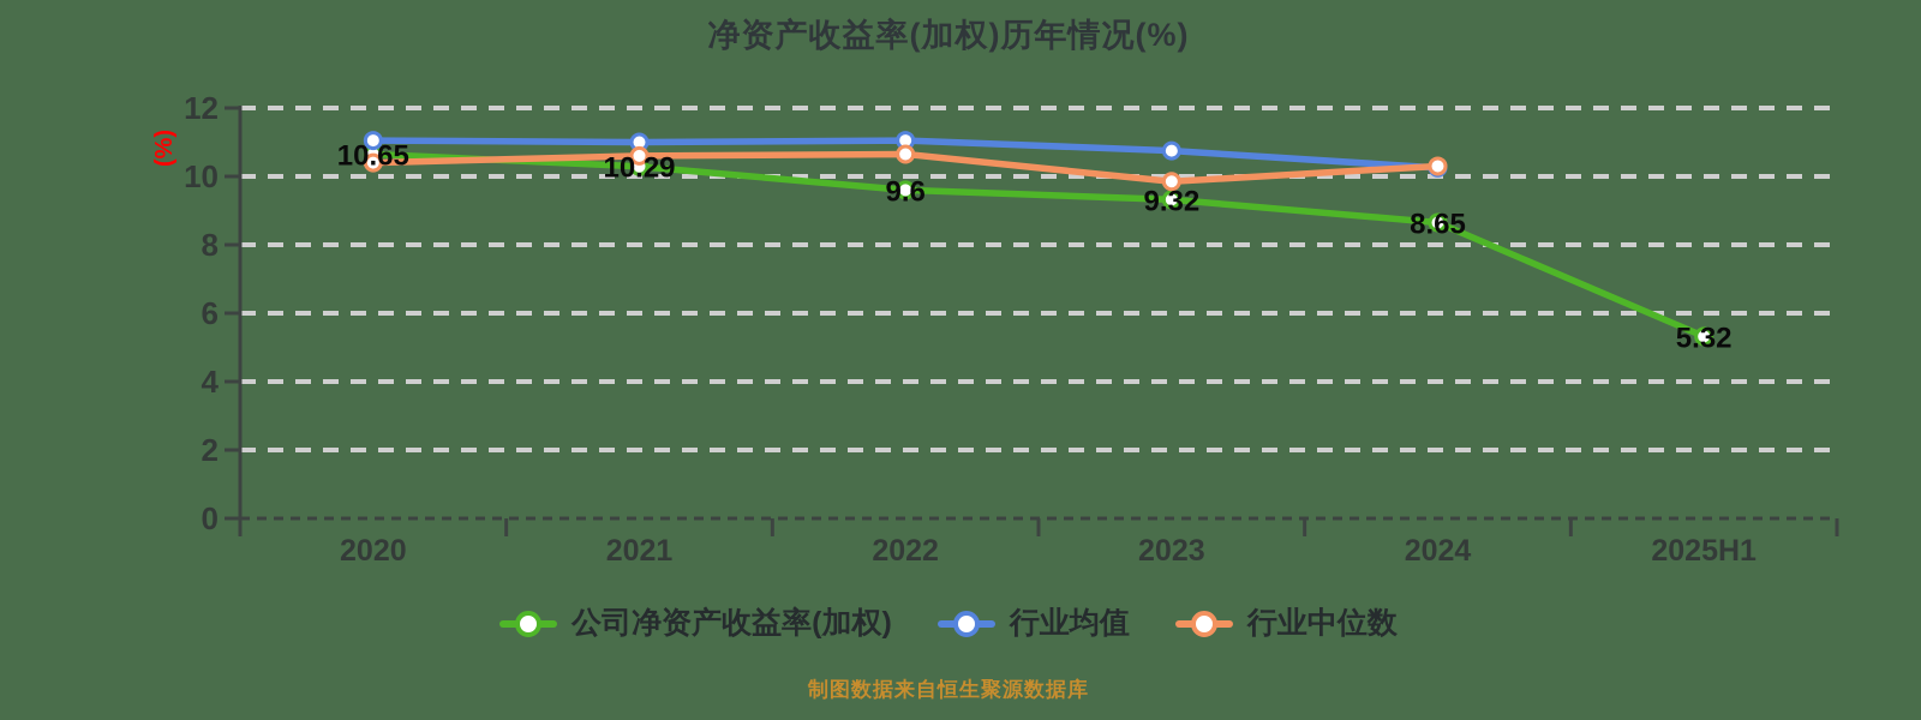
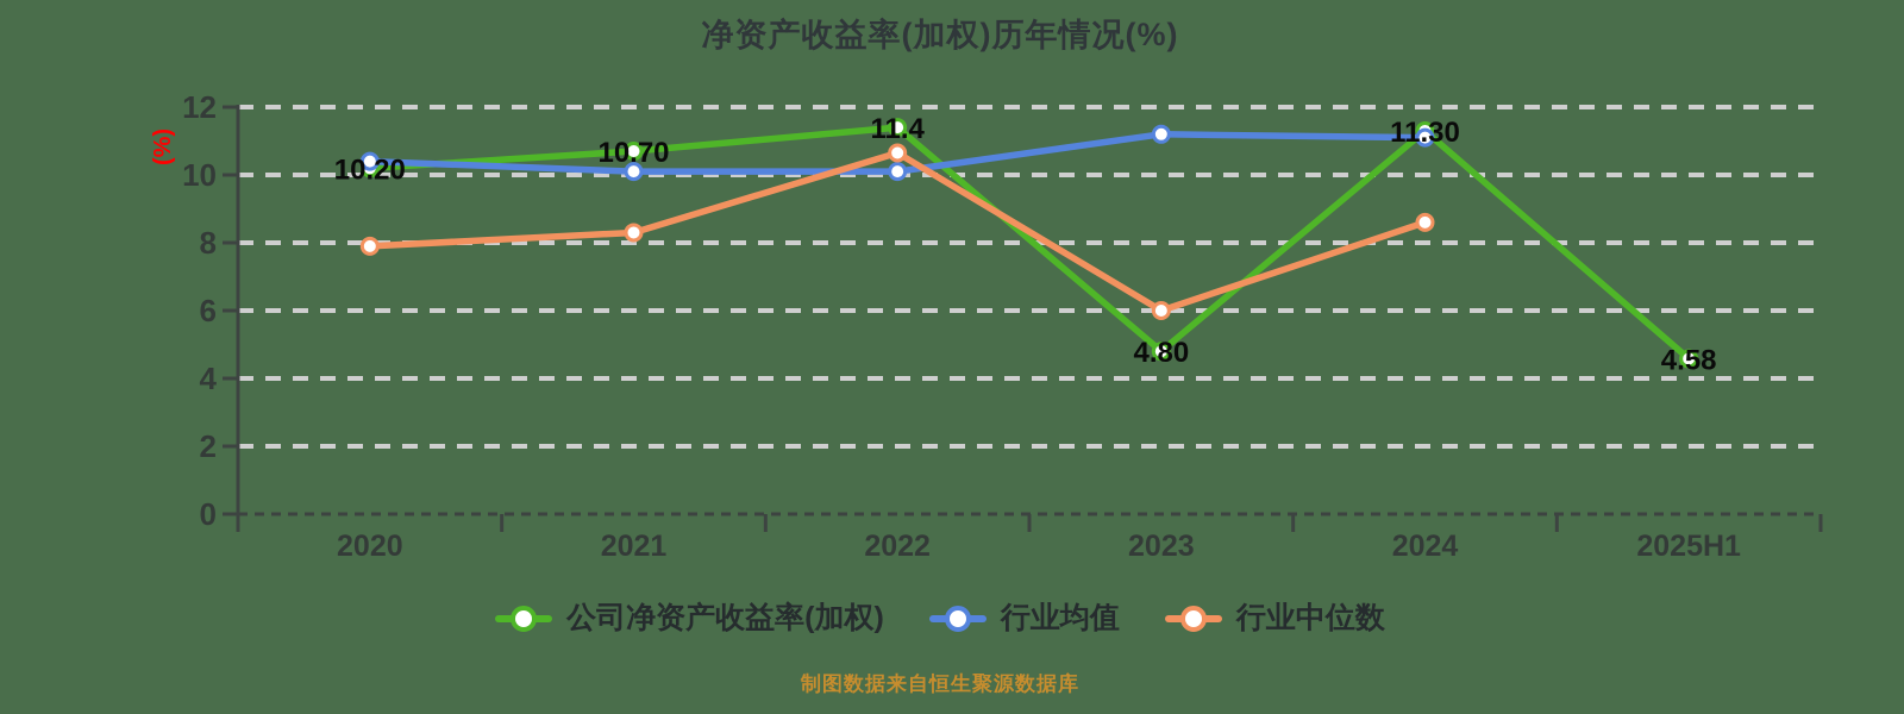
公司净资产收益率(加权)/2020: 10.65 -> 10.20
行业均值/2020: 11.1 -> 10.4
行业中位数/2020: 10.4 -> 7.9
公司净资产收益率(加权)/2021: 10.29 -> 10.70
行业均值/2021: 11.0 -> 10.1
行业中位数/2021: 10.6 -> 8.3
公司净资产收益率(加权)/2022: 9.6 -> 11.4
行业均值/2022: 11.1 -> 10.1
公司净资产收益率(加权)/2023: 9.32 -> 4.80
行业均值/2023: 10.8 -> 11.2
行业中位数/2023: 9.8 -> 6.0
公司净资产收益率(加权)/2024: 8.65 -> 11.30
行业均值/2024: 10.2 -> 11.1
行业中位数/2024: 10.3 -> 8.6
公司净资产收益率(加权)/2025H1: 5.32 -> 4.58
